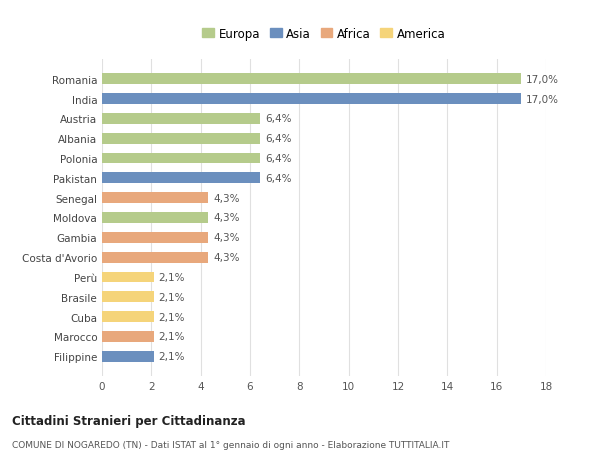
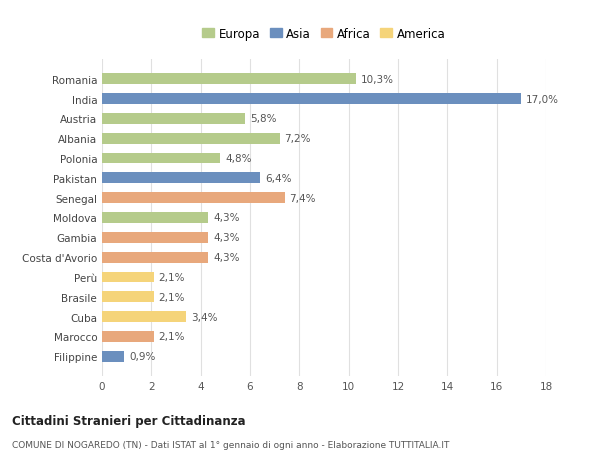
Romania: 17,0% -> 10,3%
Austria: 6,4% -> 5,8%
Albania: 6,4% -> 7,2%
Polonia: 6,4% -> 4,8%
Senegal: 4,3% -> 7,4%
Cuba: 2,1% -> 3,4%
Filippine: 2,1% -> 0,9%
